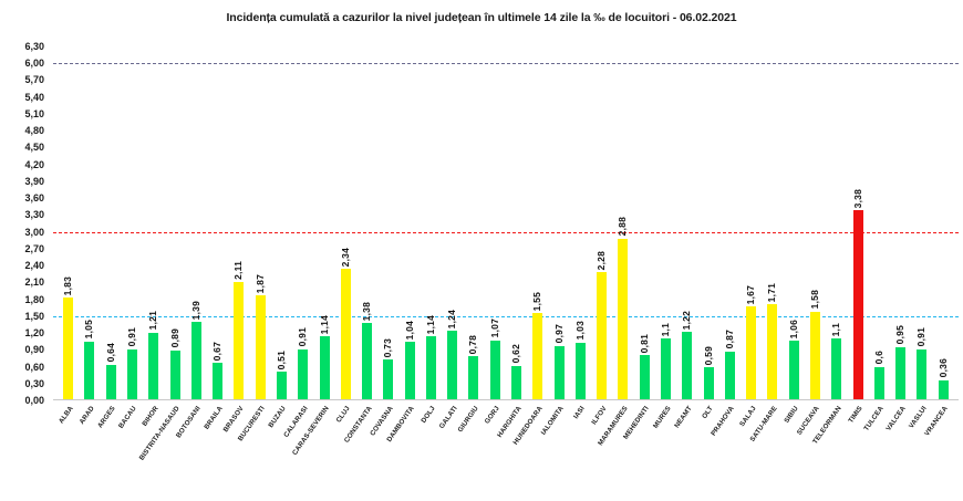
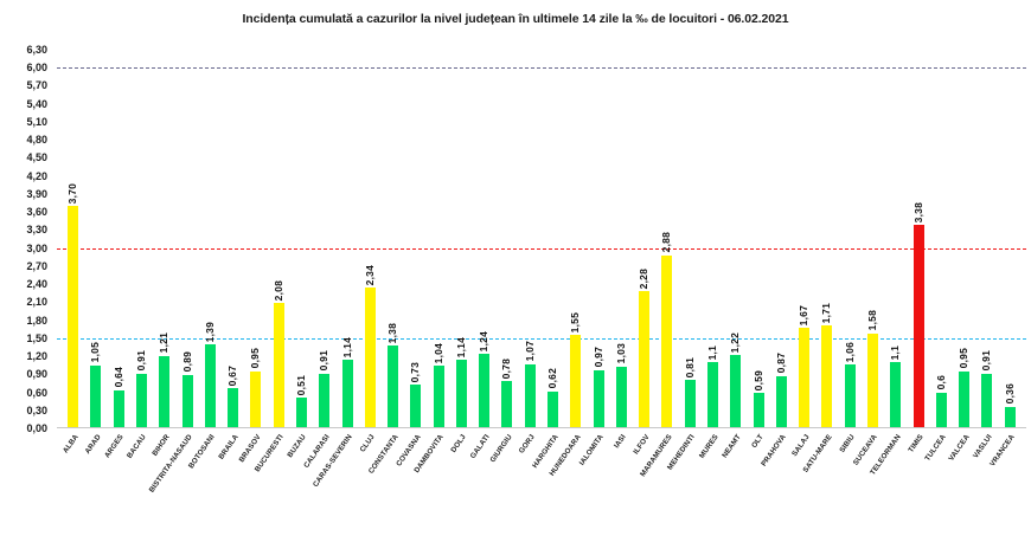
ALBA: 1,83 -> 3,70
BRASOV: 2,11 -> 0,95
BUCURESTI: 1,87 -> 2,08
